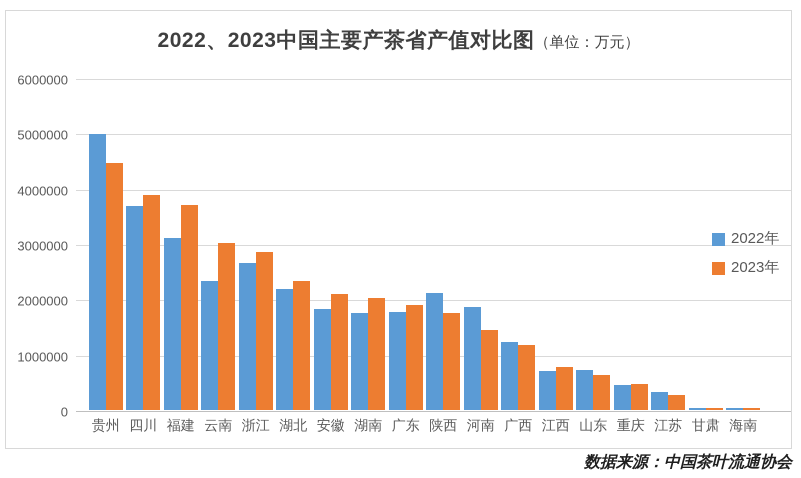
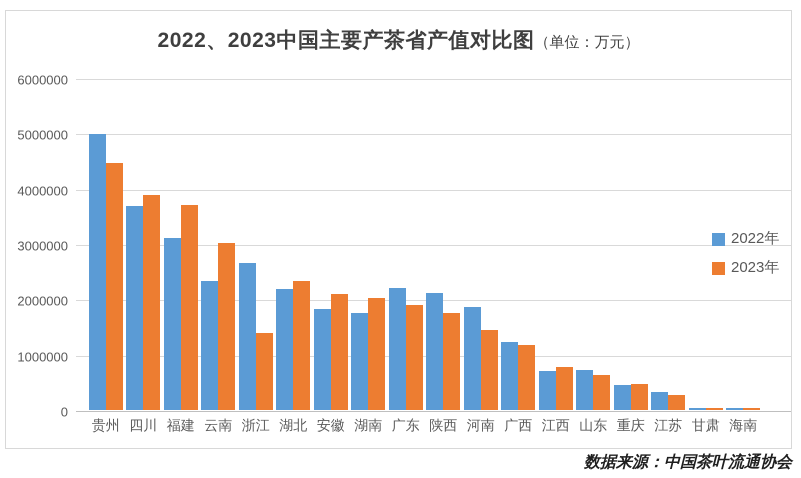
2023年/浙江: 2900000 -> 1400000
2022年/广东: 1800000 -> 2200000
